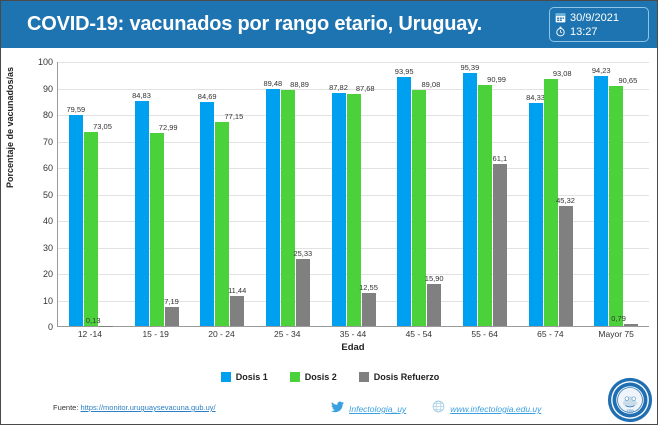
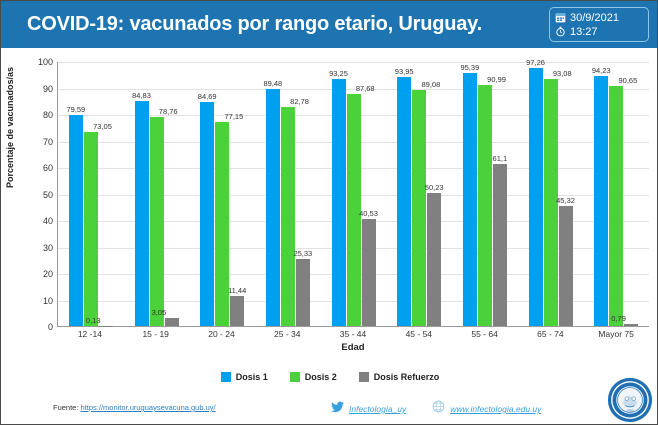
Dosis 2/15 - 19: 72,99 -> 78,76
Dosis Refuerzo/15 - 19: 7,19 -> 3,05
Dosis 2/25 - 34: 88,89 -> 82,78
Dosis 1/35 - 44: 87,82 -> 93,25
Dosis Refuerzo/35 - 44: 12,55 -> 40,53
Dosis Refuerzo/45 - 54: 15,90 -> 50,23
Dosis 1/65 - 74: 84,33 -> 97,26
